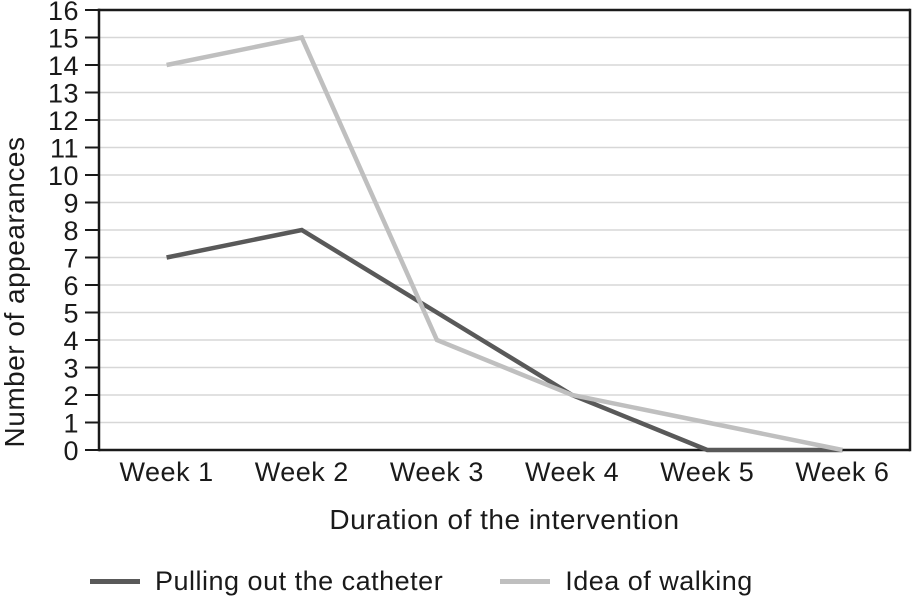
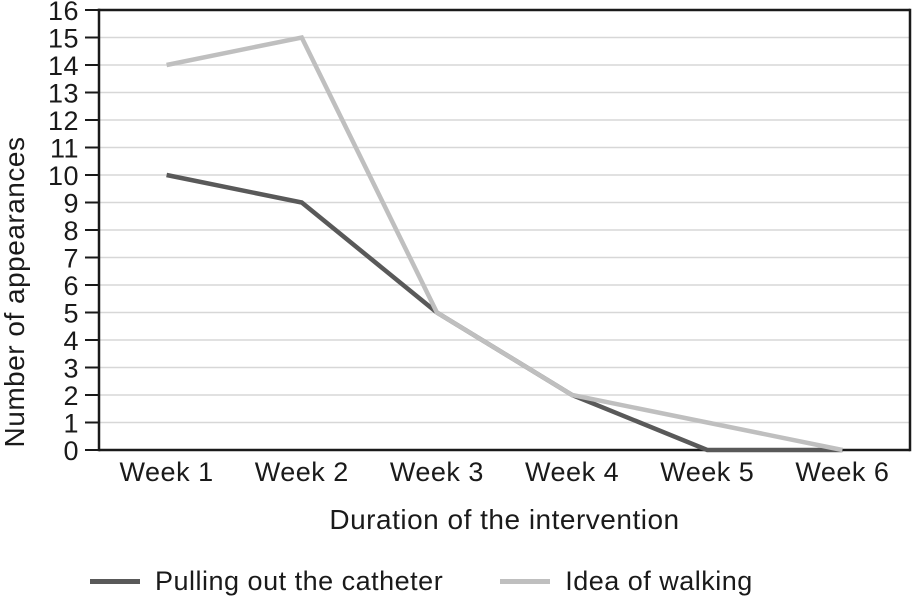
Pulling out the catheter/Week 1: 7 -> 10
Pulling out the catheter/Week 2: 8 -> 9
Idea of walking/Week 3: 4 -> 5
